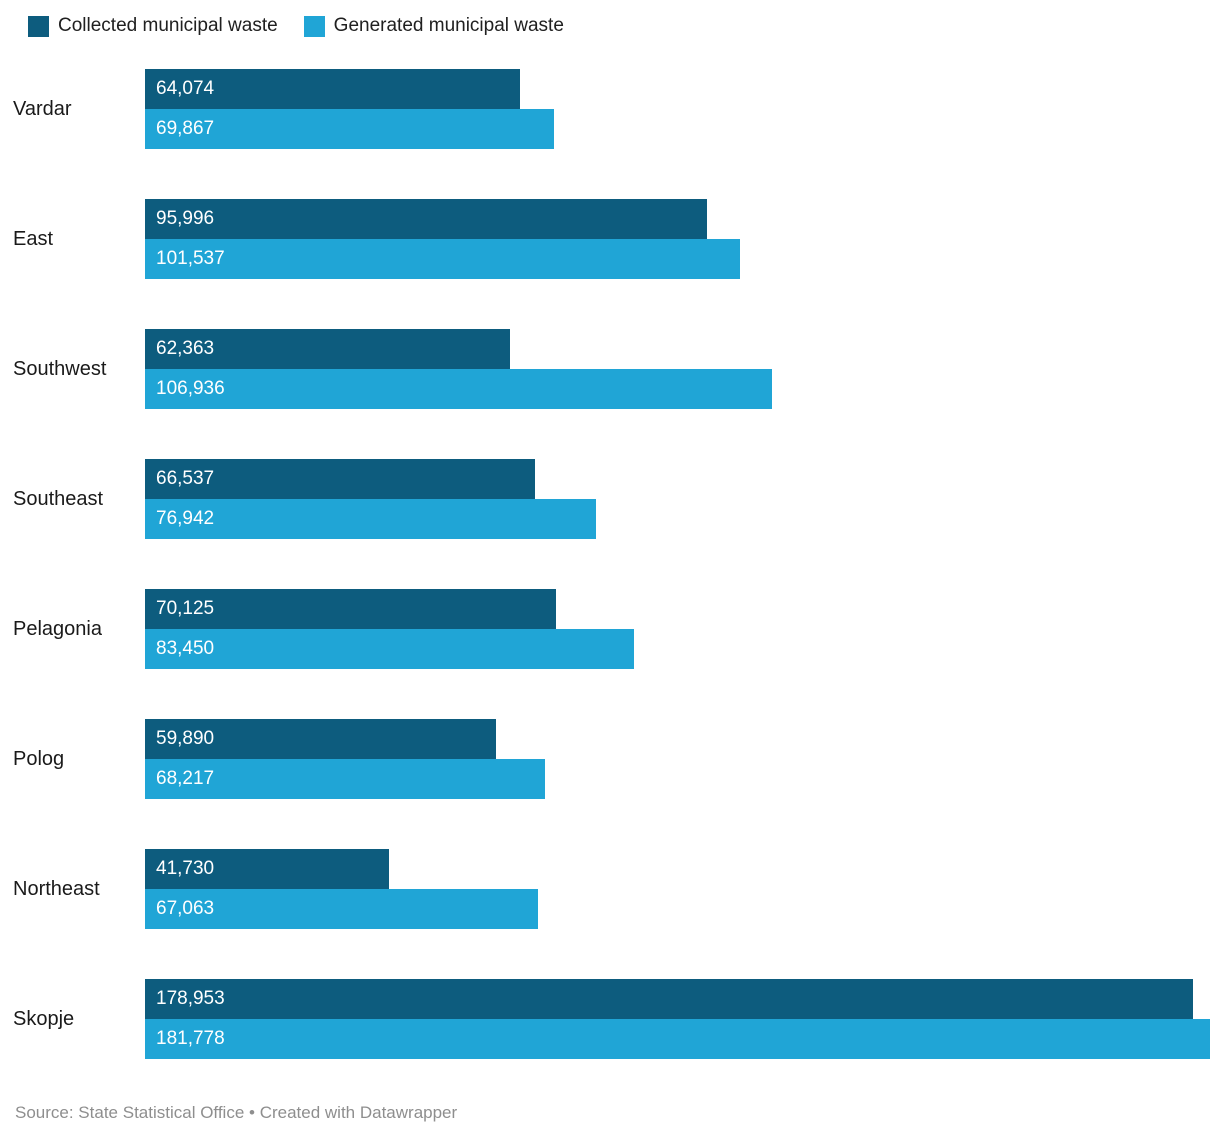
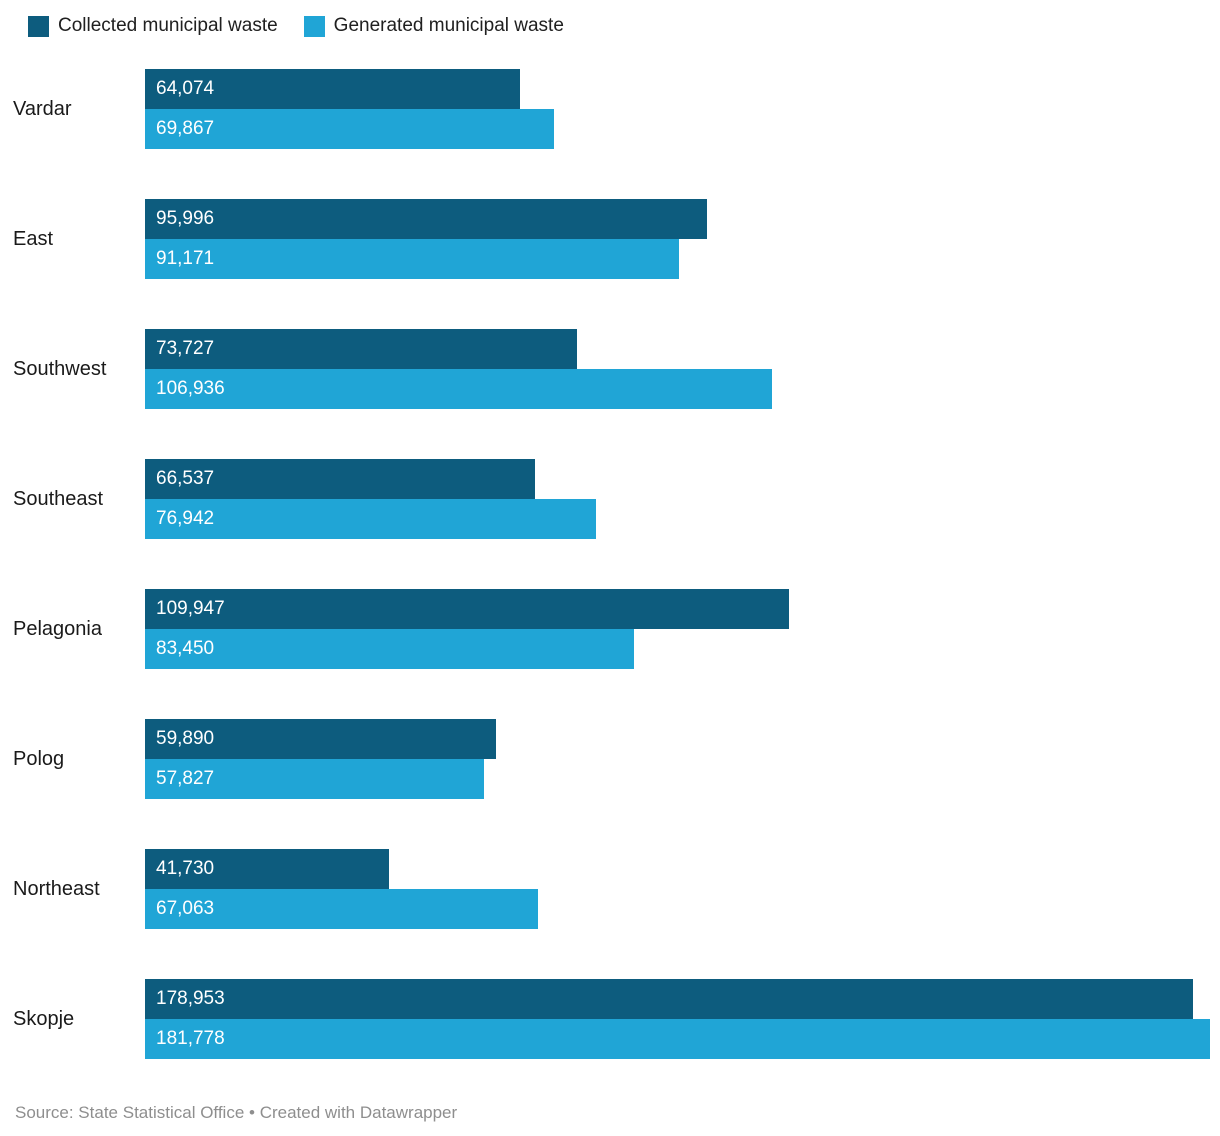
Generated municipal waste/East: 101,537 -> 91,171
Collected municipal waste/Southwest: 62,363 -> 73,727
Collected municipal waste/Pelagonia: 70,125 -> 109,947
Generated municipal waste/Polog: 68,217 -> 57,827
